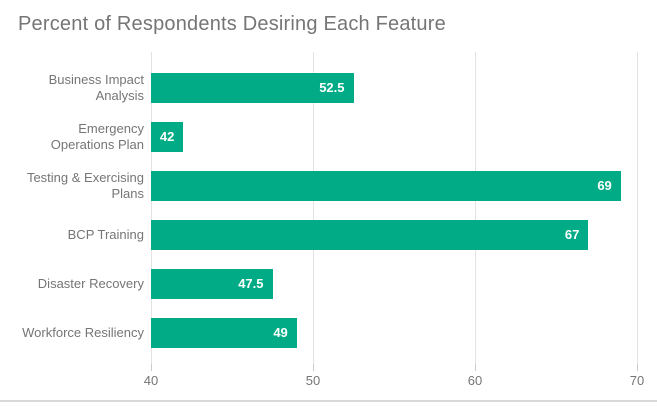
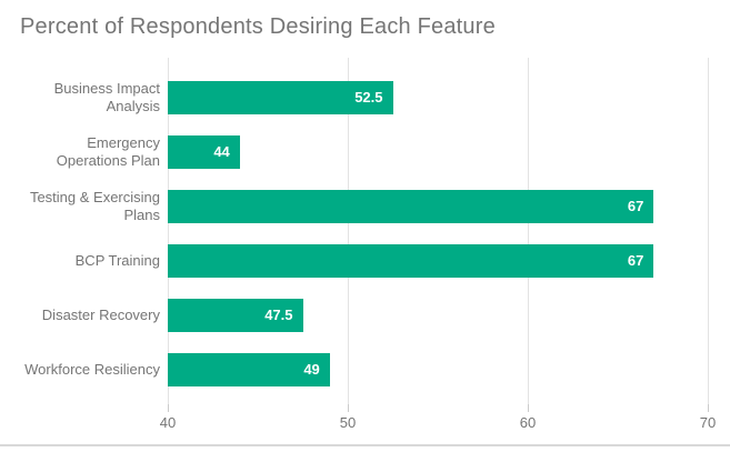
Emergency Operations Plan: 42 -> 44
Testing & Exercising Plans: 69 -> 67
